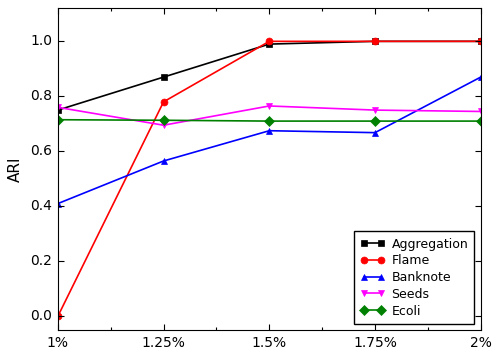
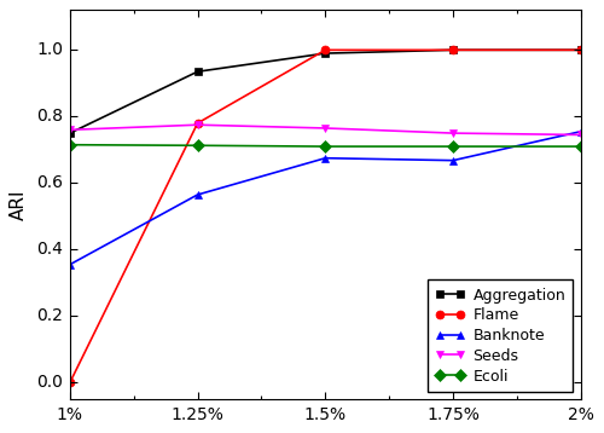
Banknote/1%: 0.410 -> 0.355
Aggregation/1.25%: 0.870 -> 0.935
Seeds/1.25%: 0.695 -> 0.775
Banknote/2%: 0.870 -> 0.755
